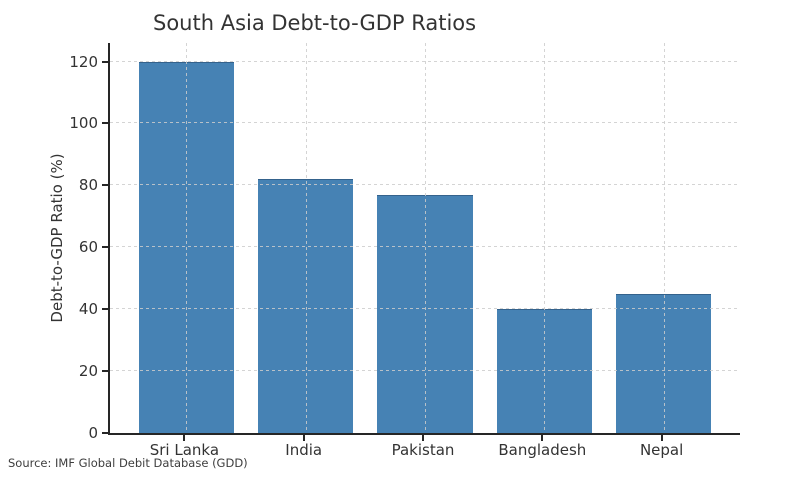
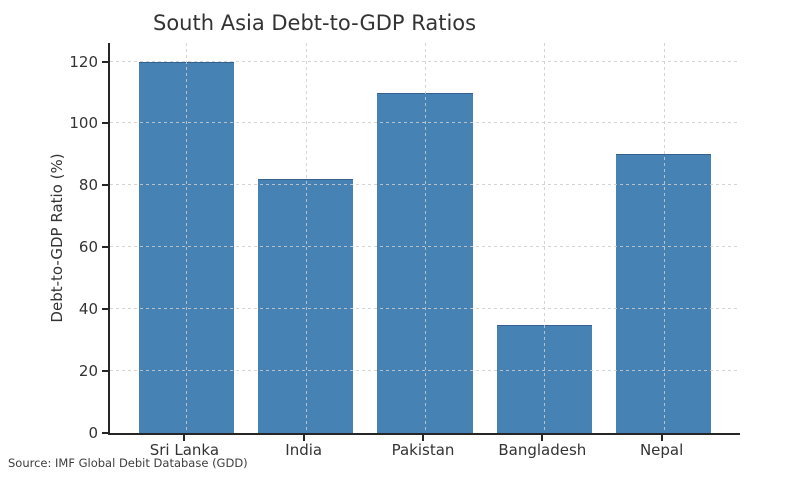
Pakistan: 77 -> 110
Bangladesh: 40 -> 35
Nepal: 45 -> 90
